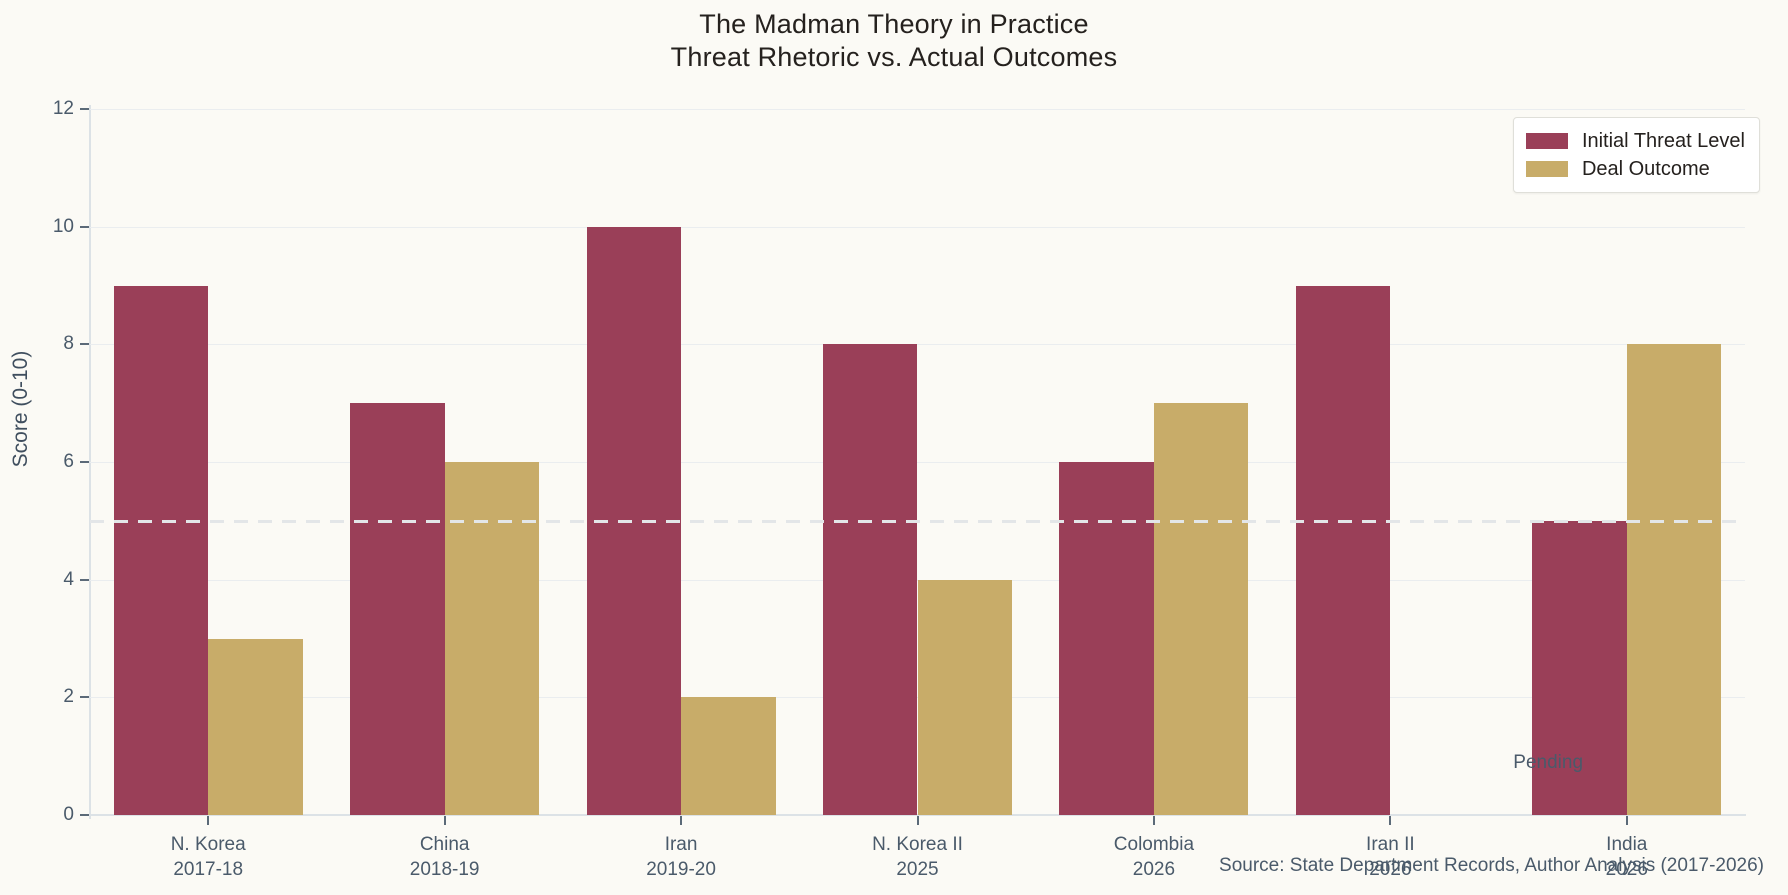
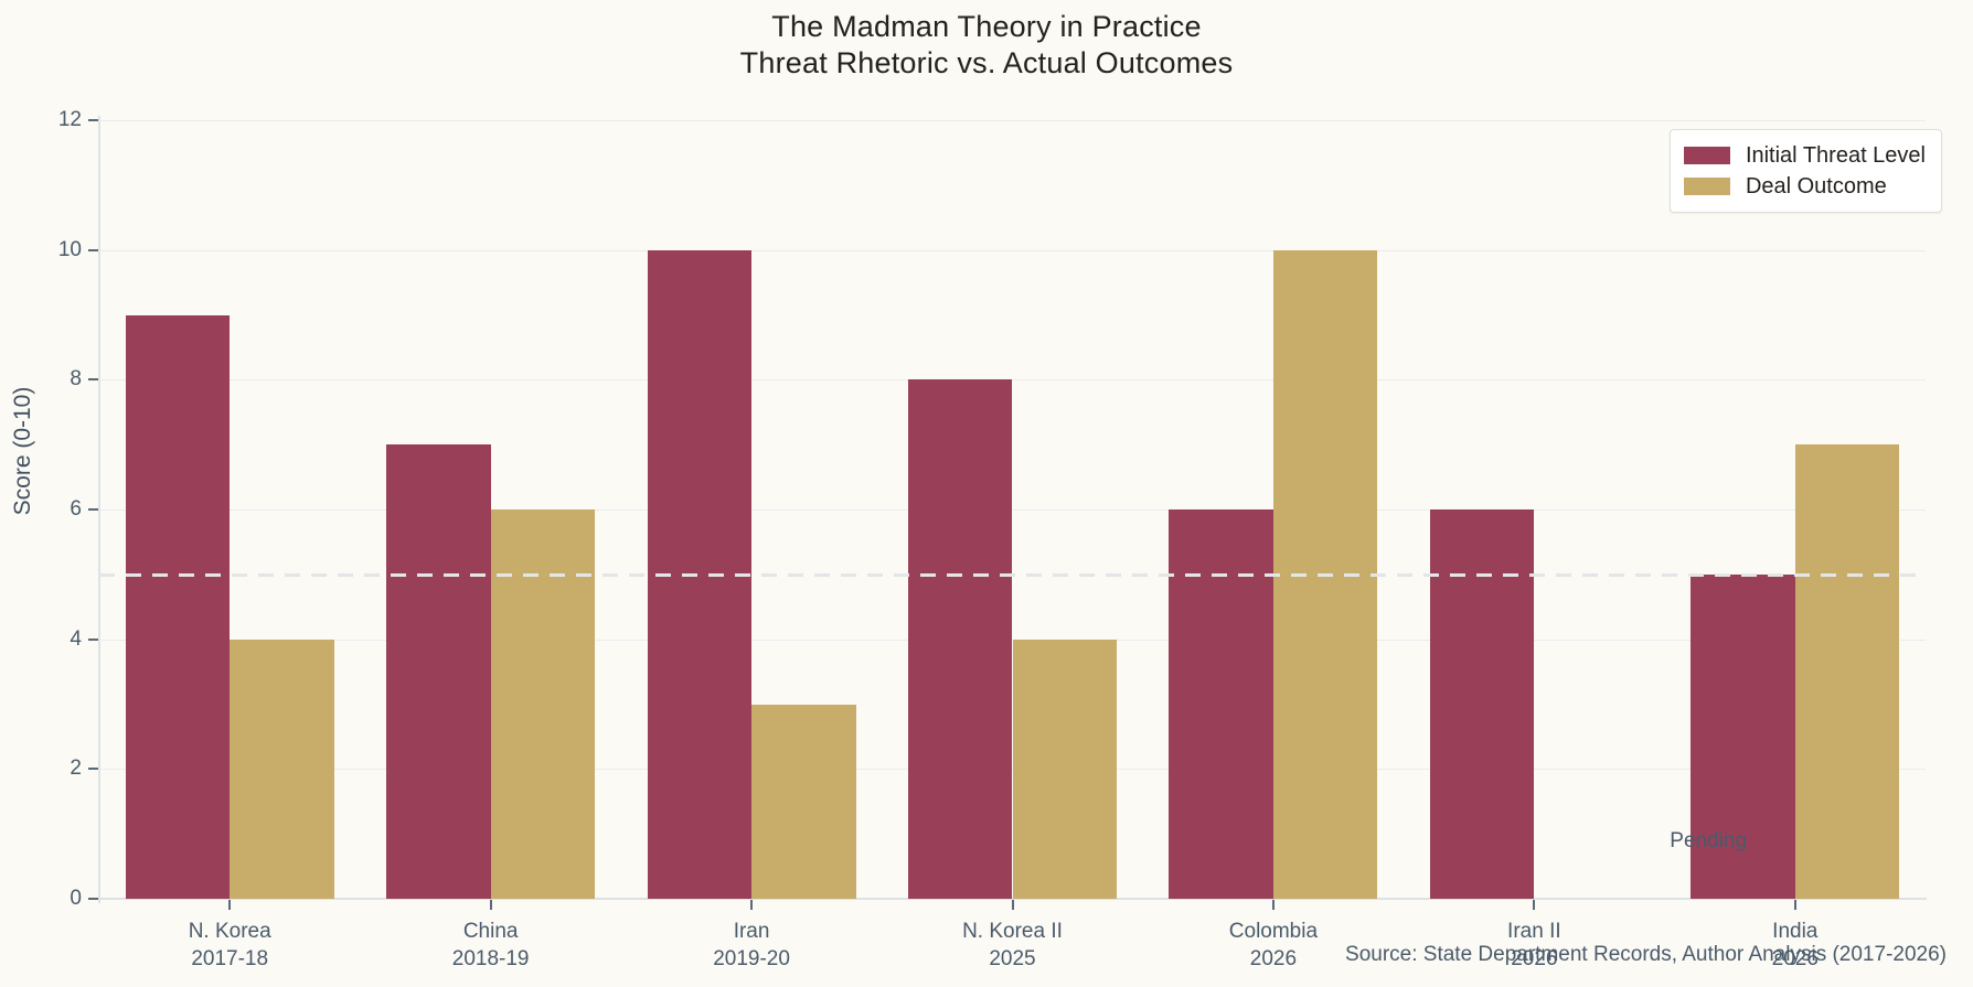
Deal Outcome/N. Korea 2017-18: 3 -> 4
Deal Outcome/Iran 2019-20: 2 -> 3
Deal Outcome/Colombia 2026: 7 -> 10
Initial Threat Level/Iran II 2026: 9 -> 6
Deal Outcome/India 2026: 8 -> 7
